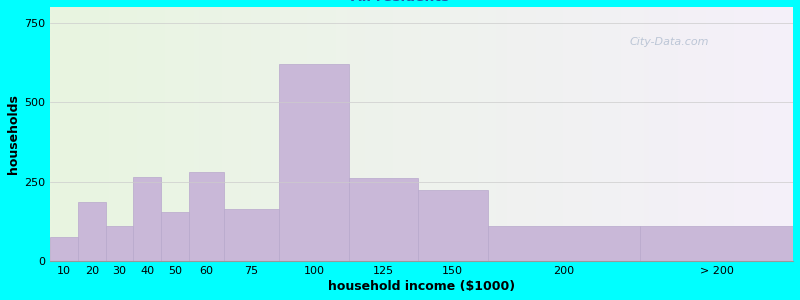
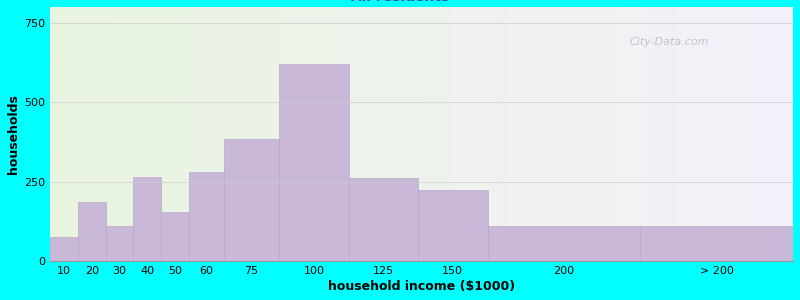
75: 165 -> 385
